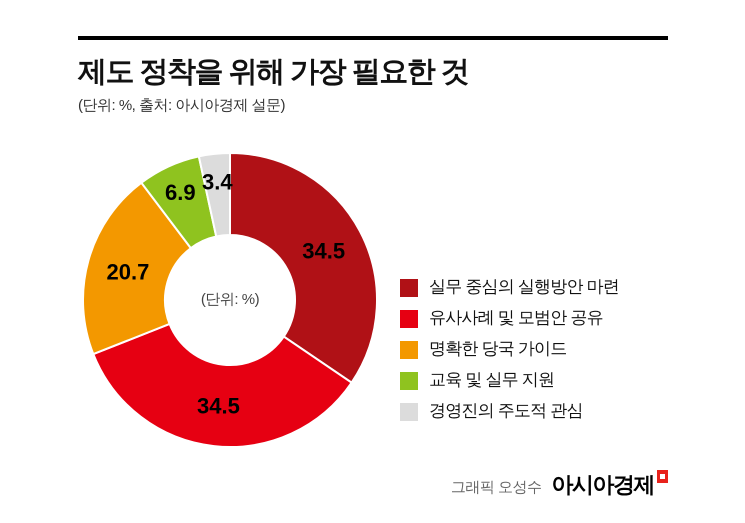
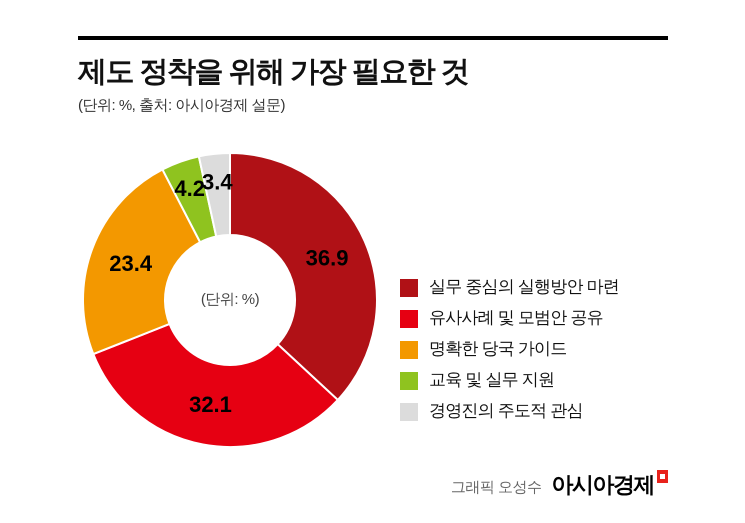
실무 중심의 실행방안 마련: 34.5 -> 36.9
유사사례 및 모범안 공유: 34.5 -> 32.1
명확한 당국 가이드: 20.7 -> 23.4
교육 및 실무 지원: 6.9 -> 4.2
